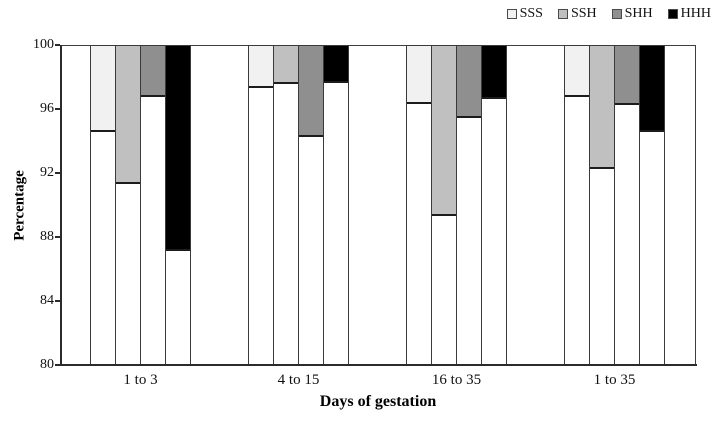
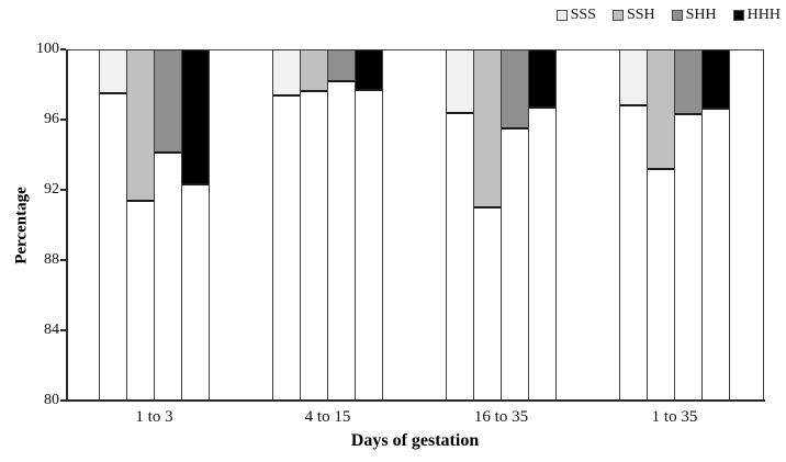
SSS/1 to 3: 94.6 -> 97.5
SHH/1 to 3: 96.8 -> 94.1
HHH/1 to 3: 87.2 -> 92.3
SHH/4 to 15: 94.3 -> 98.2
SSH/16 to 35: 89.4 -> 91.0
SSH/1 to 35: 92.3 -> 93.2
HHH/1 to 35: 94.6 -> 96.6
